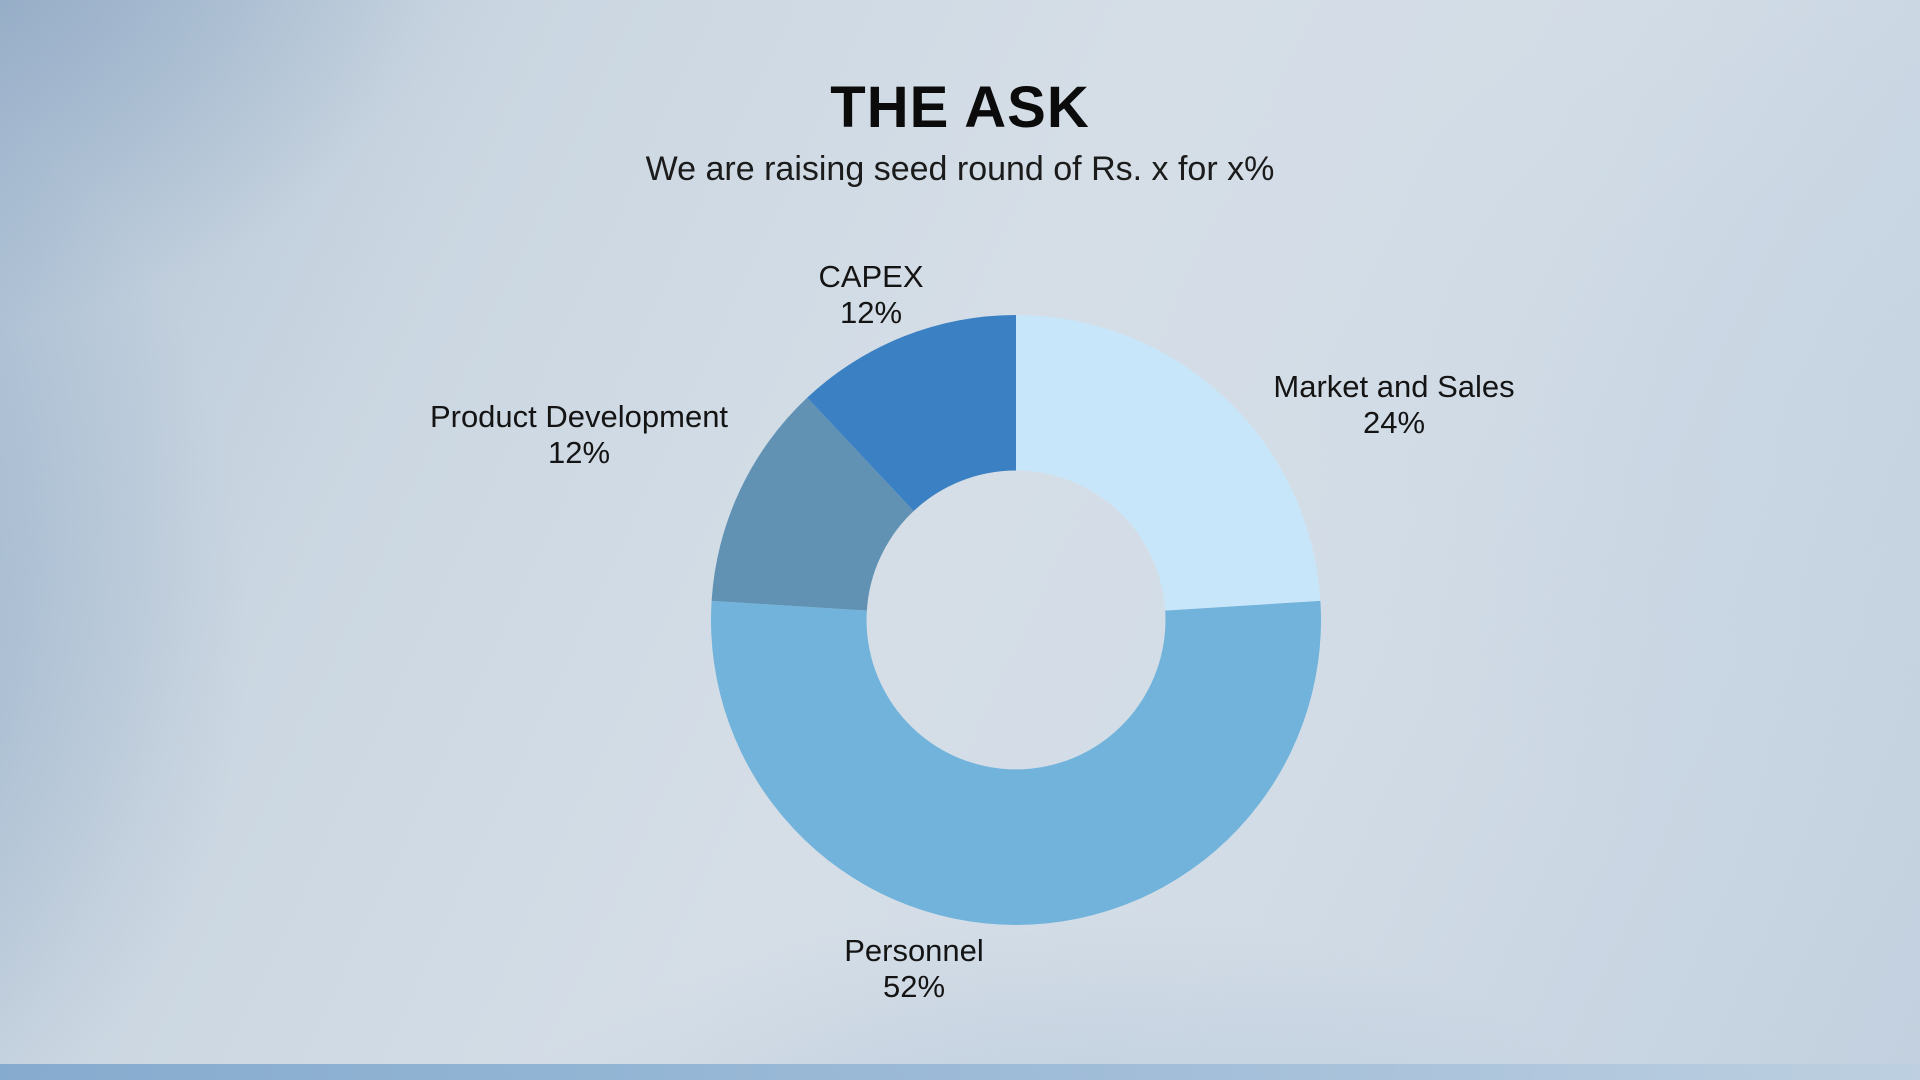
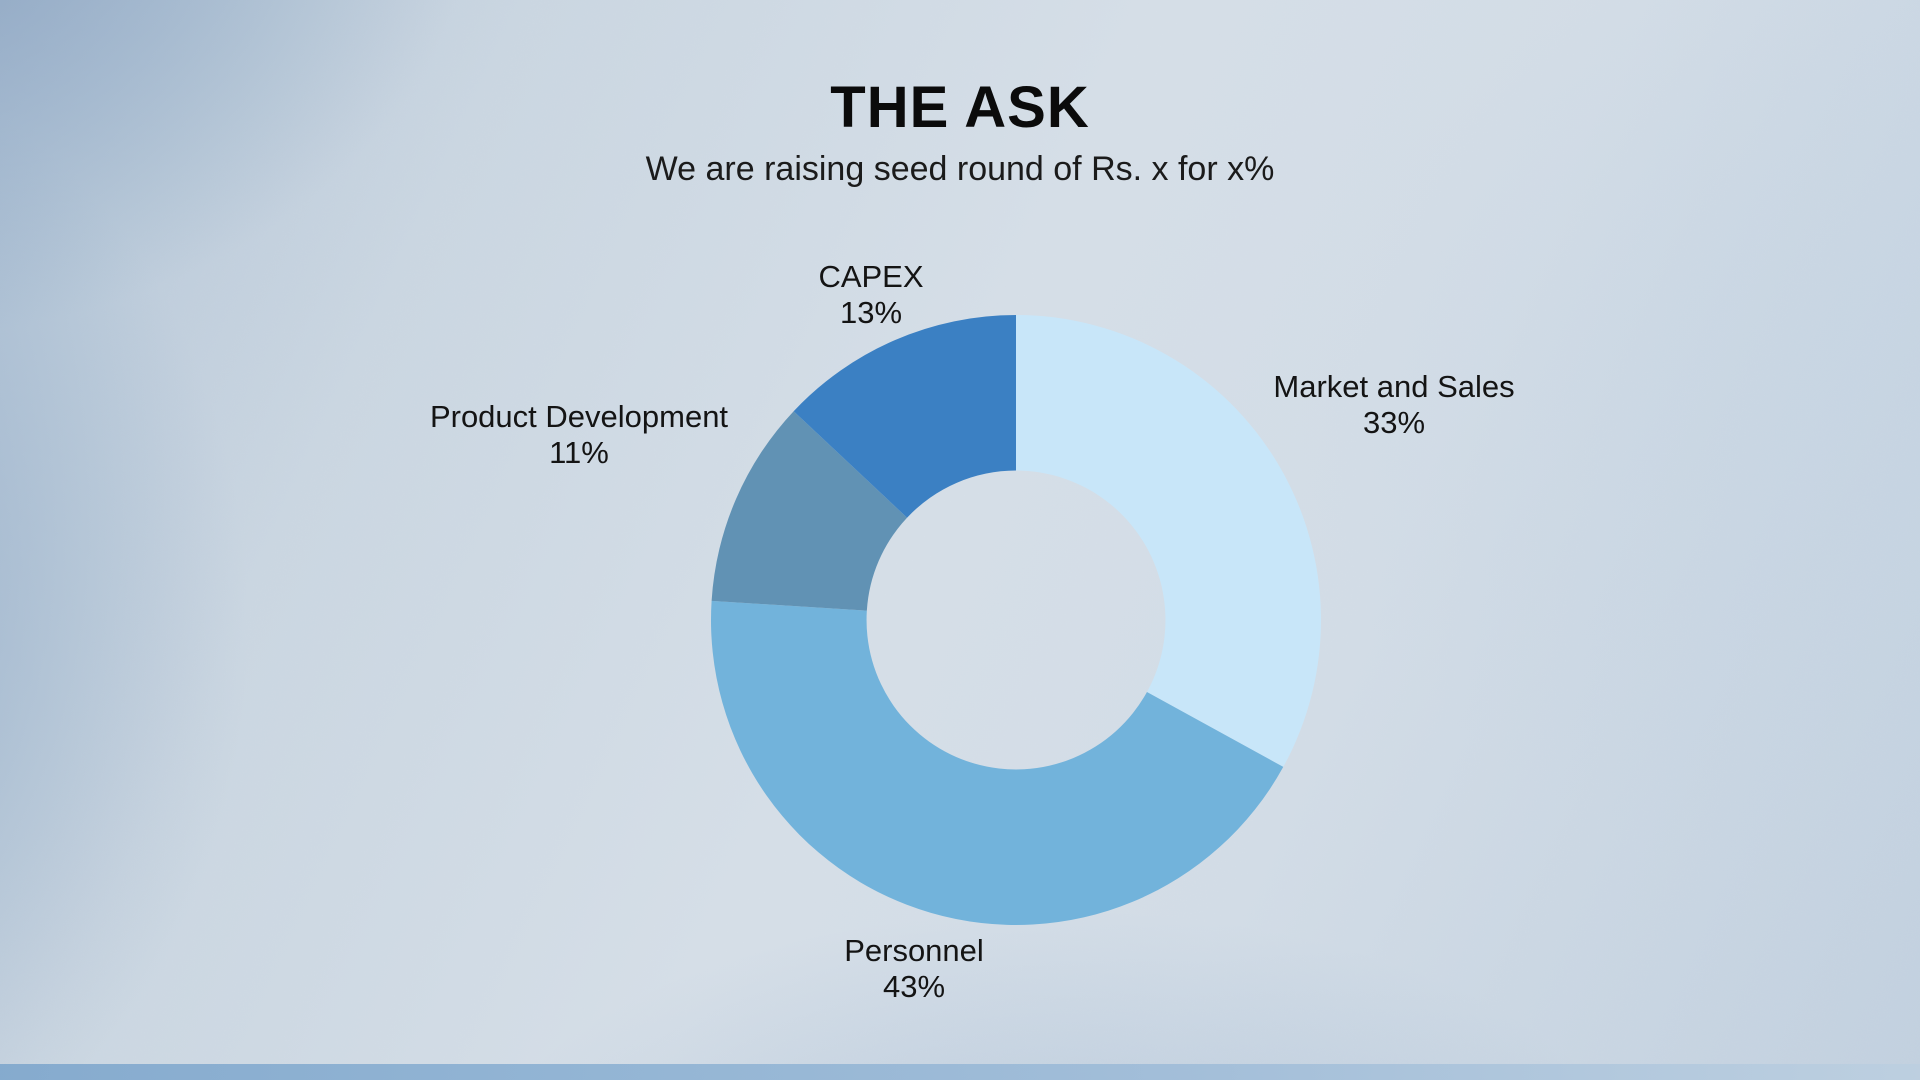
Market and Sales: 24% -> 33%
Personnel: 52% -> 43%
Product Development: 12% -> 11%
CAPEX: 12% -> 13%
